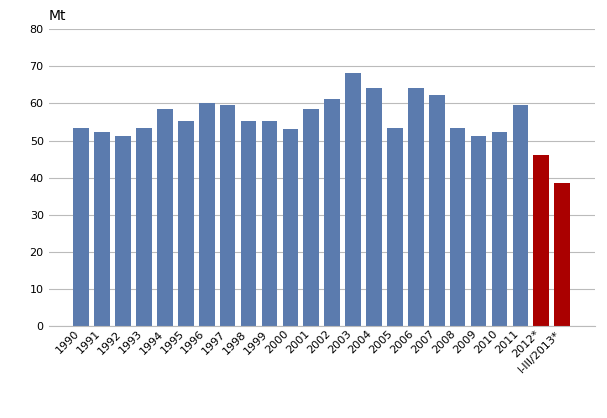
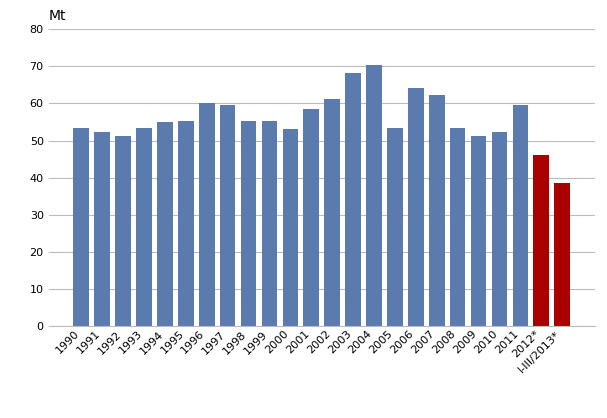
1994: 58.5 -> 55.0
2004: 64.2 -> 70.5
